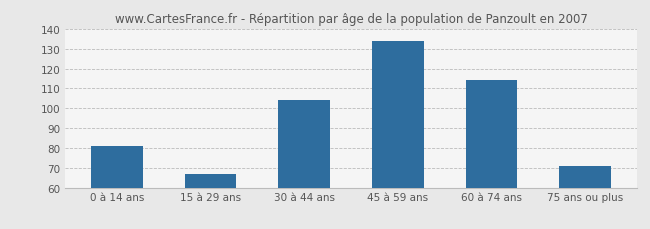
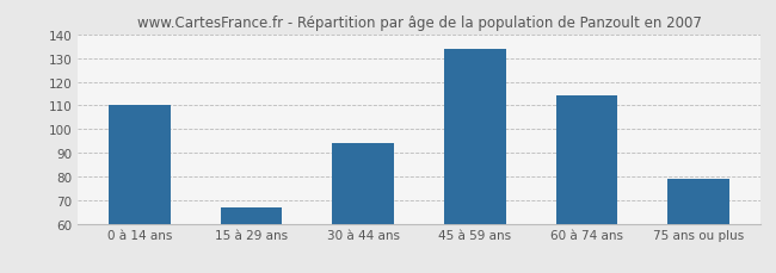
0 à 14 ans: 81 -> 110
30 à 44 ans: 104 -> 94
75 ans ou plus: 71 -> 79
